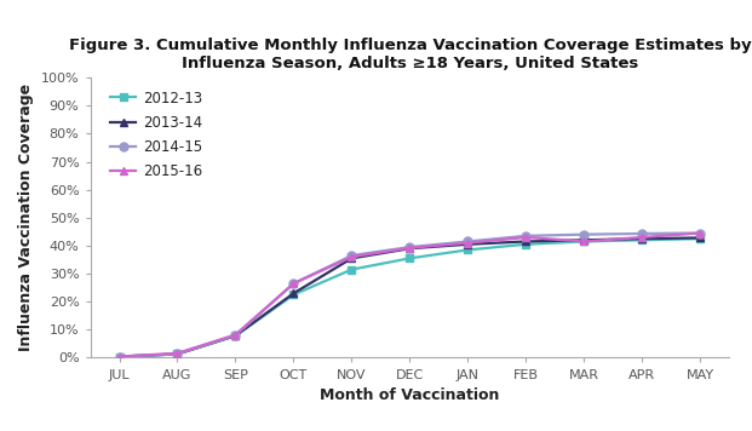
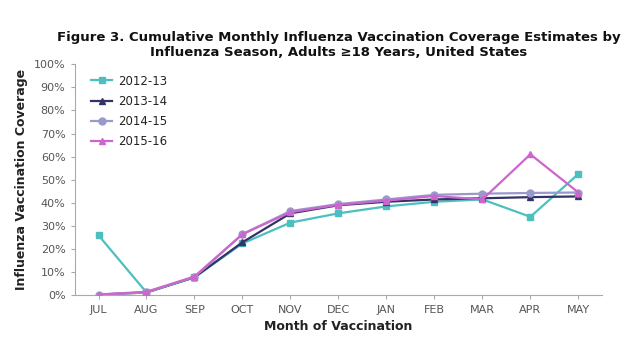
2012-13/JUL: 0.4% -> 26.0%
2012-13/APR: 42.0% -> 34.0%
2015-16/APR: 43.0% -> 61.0%
2012-13/MAY: 42.5% -> 52.5%
